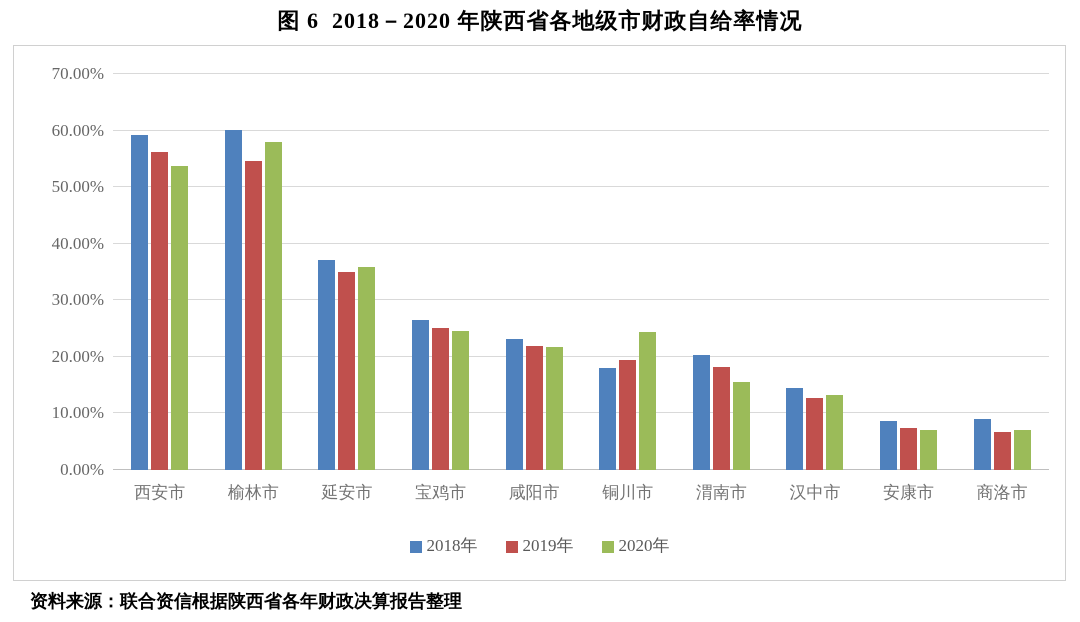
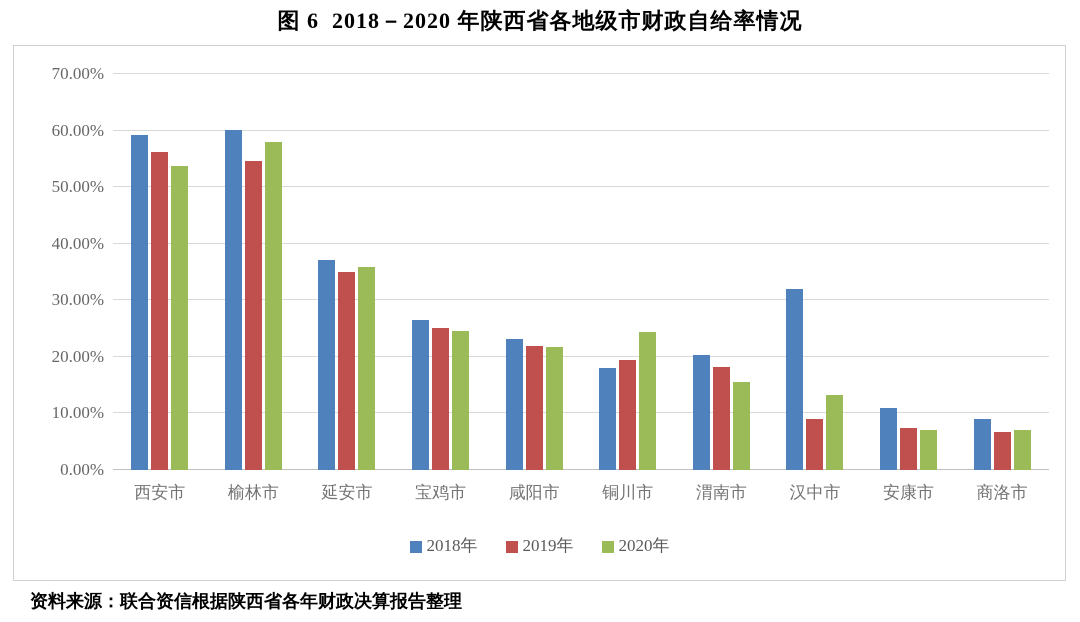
2018年/汉中市: 14% -> 32%
2019年/汉中市: 13% -> 9%
2018年/安康市: 9% -> 11%
